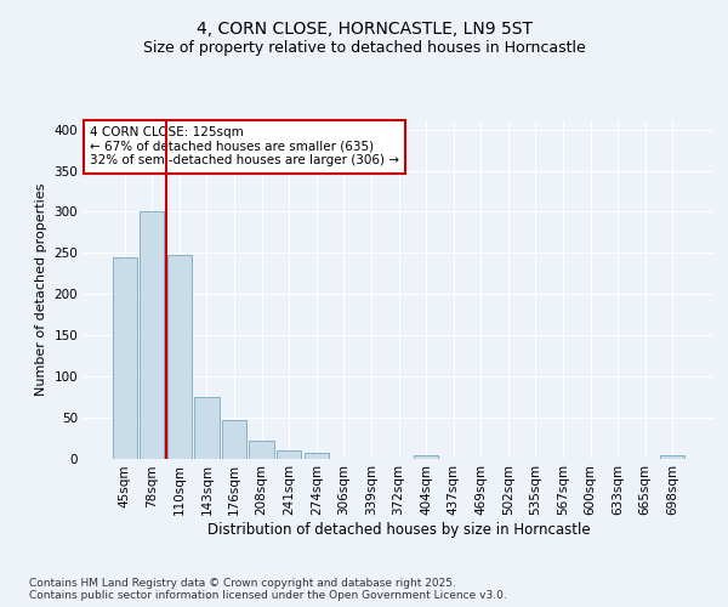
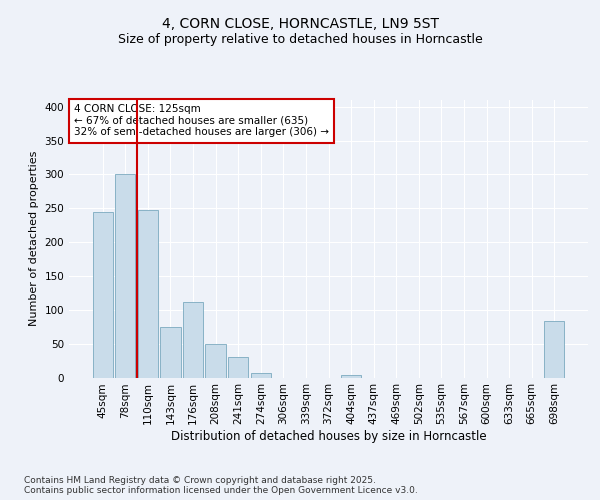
176sqm: 46 -> 112
208sqm: 22 -> 50
241sqm: 10 -> 30
698sqm: 3 -> 84
